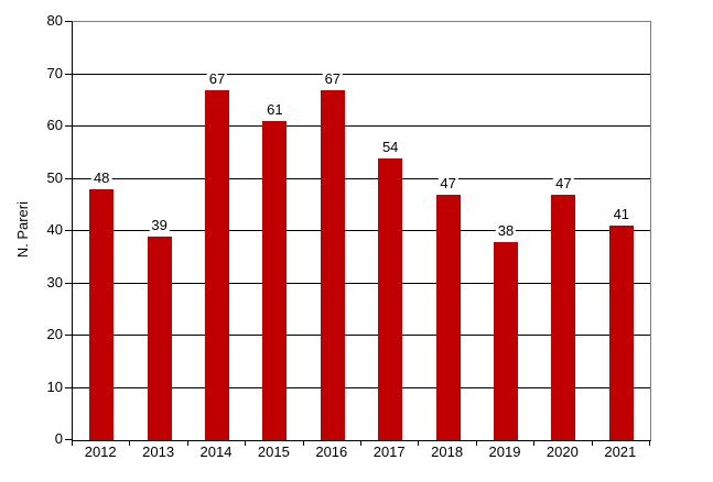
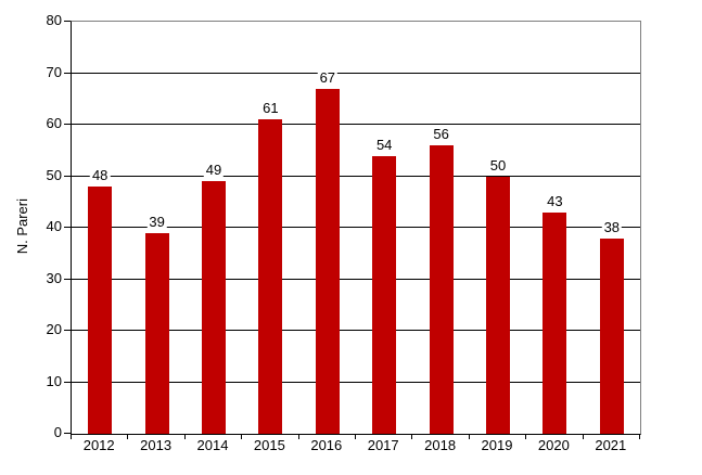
2014: 67 -> 49
2018: 47 -> 56
2019: 38 -> 50
2020: 47 -> 43
2021: 41 -> 38
